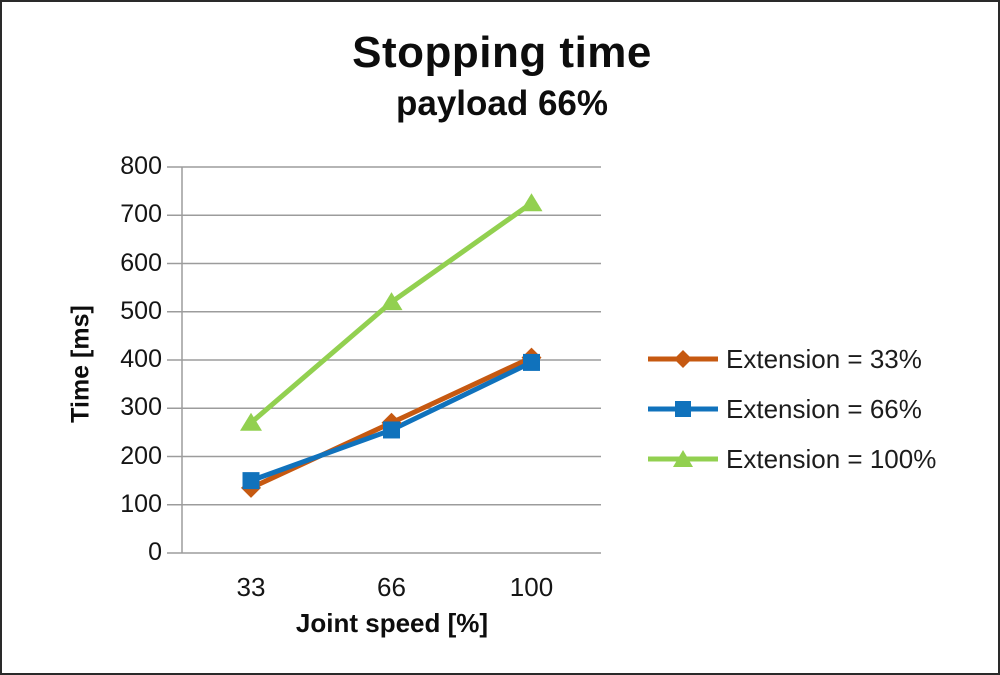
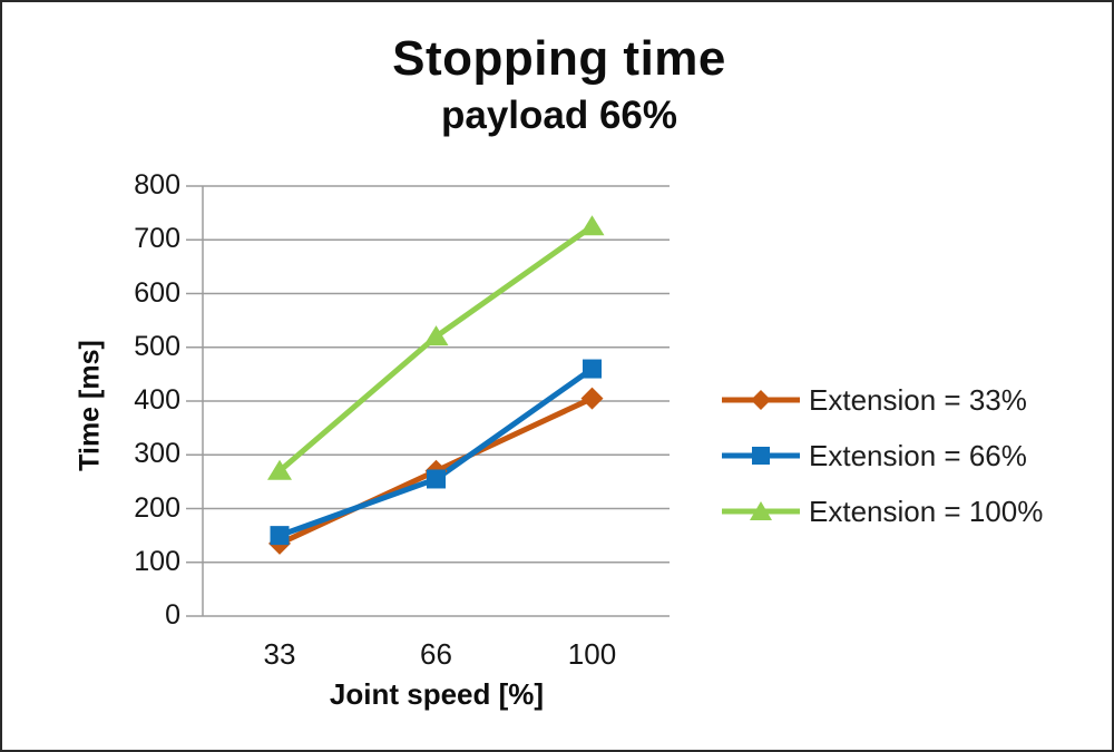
Extension = 66%/100: 400 -> 460
